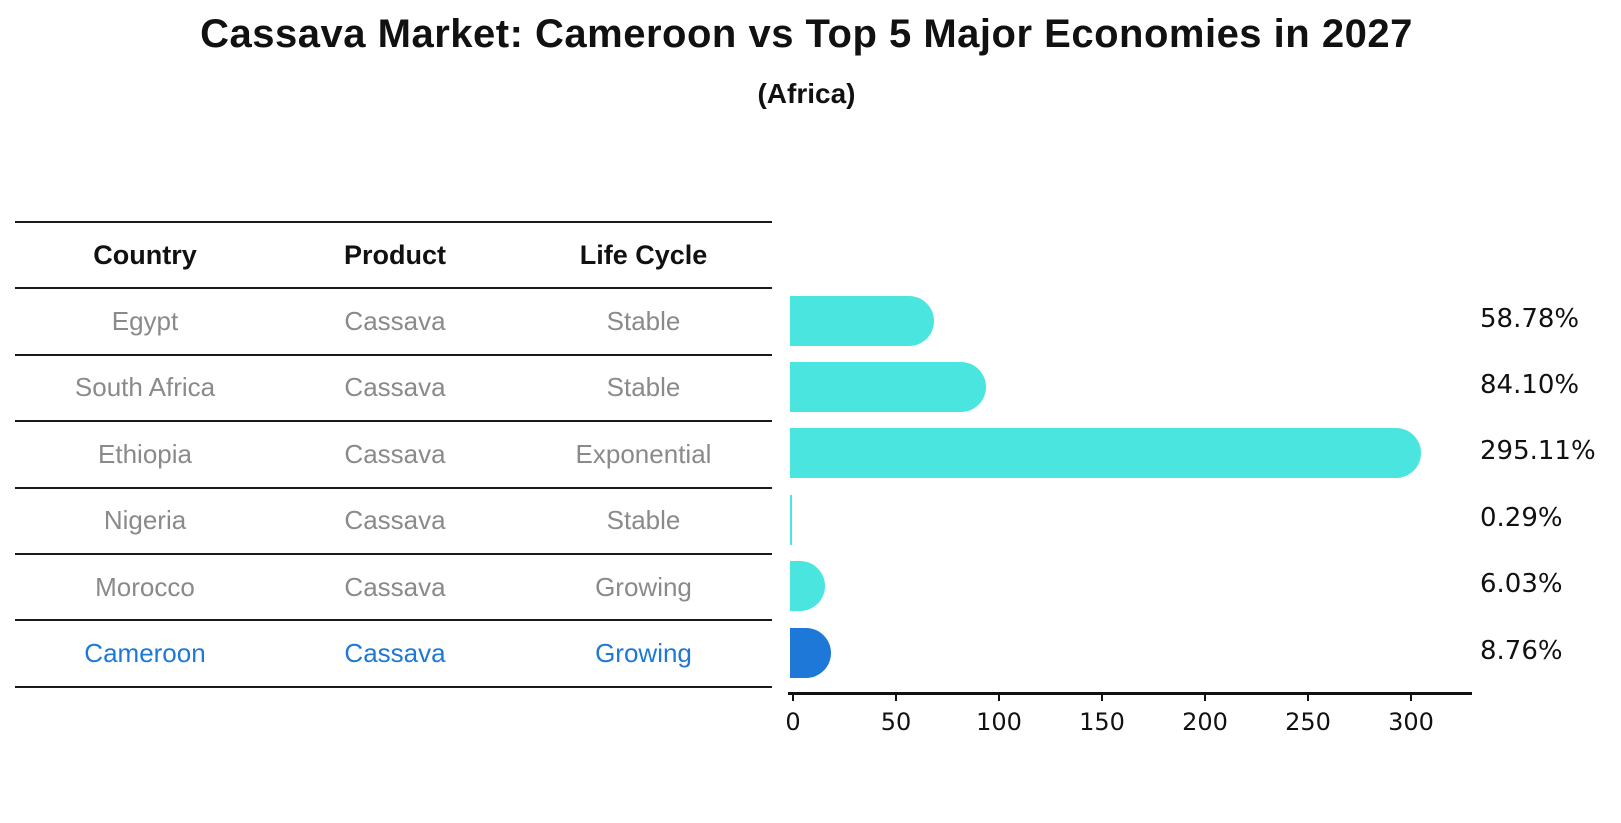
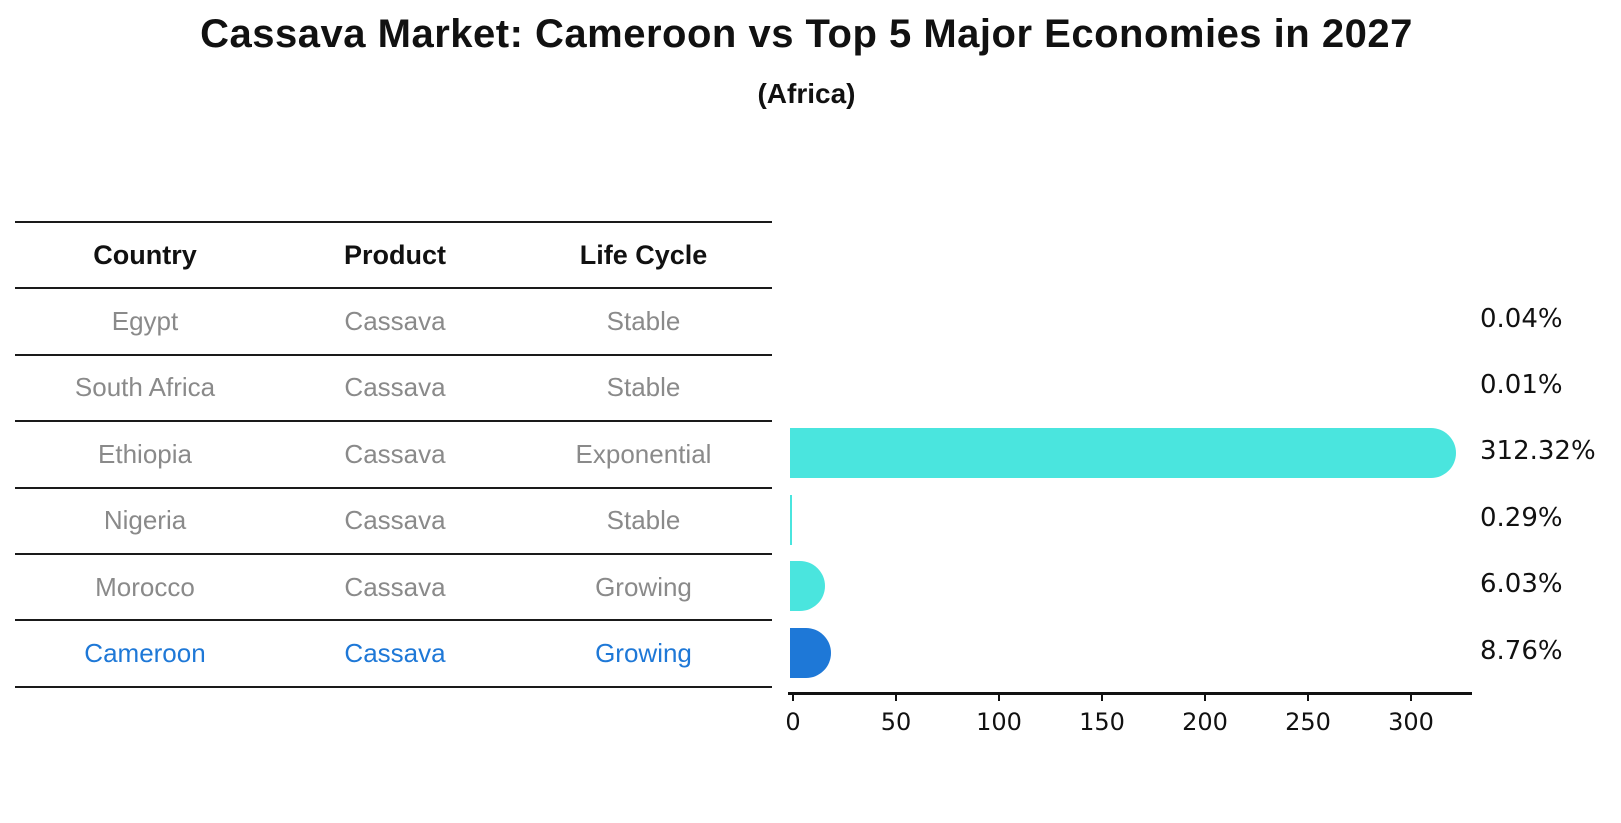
Egypt: 58.78% -> 0.04%
South Africa: 84.10% -> 0.01%
Ethiopia: 295.11% -> 312.32%
